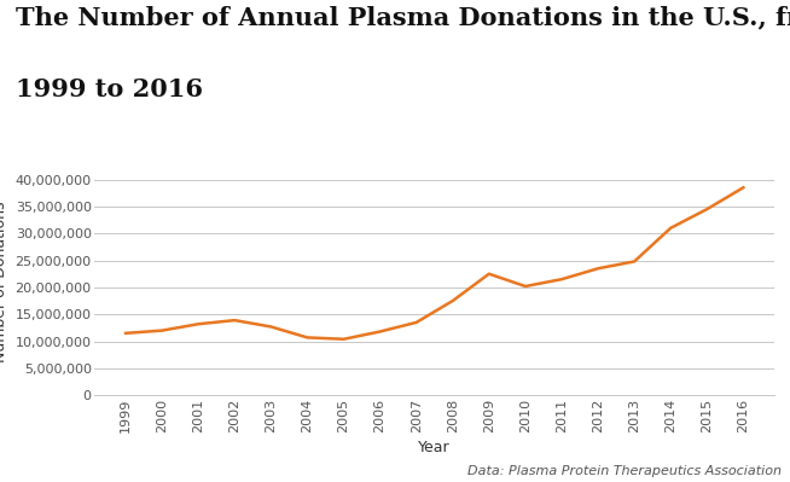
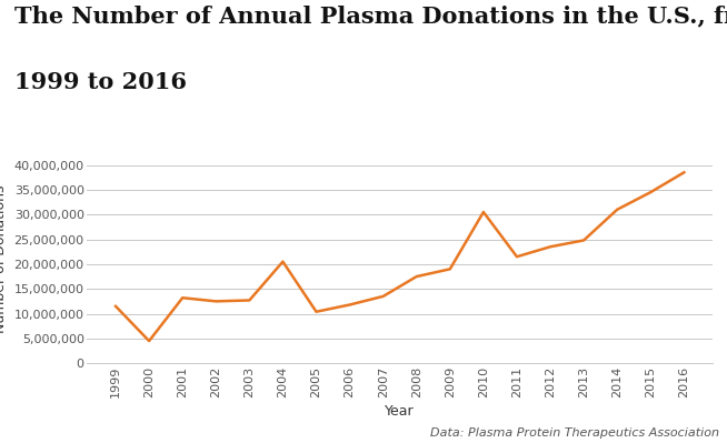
2000: 12,000,000 -> 4,500,000
2002: 13,900,000 -> 12,500,000
2004: 10,700,000 -> 20,500,000
2009: 22,500,000 -> 19,000,000
2010: 20,200,000 -> 30,500,000
